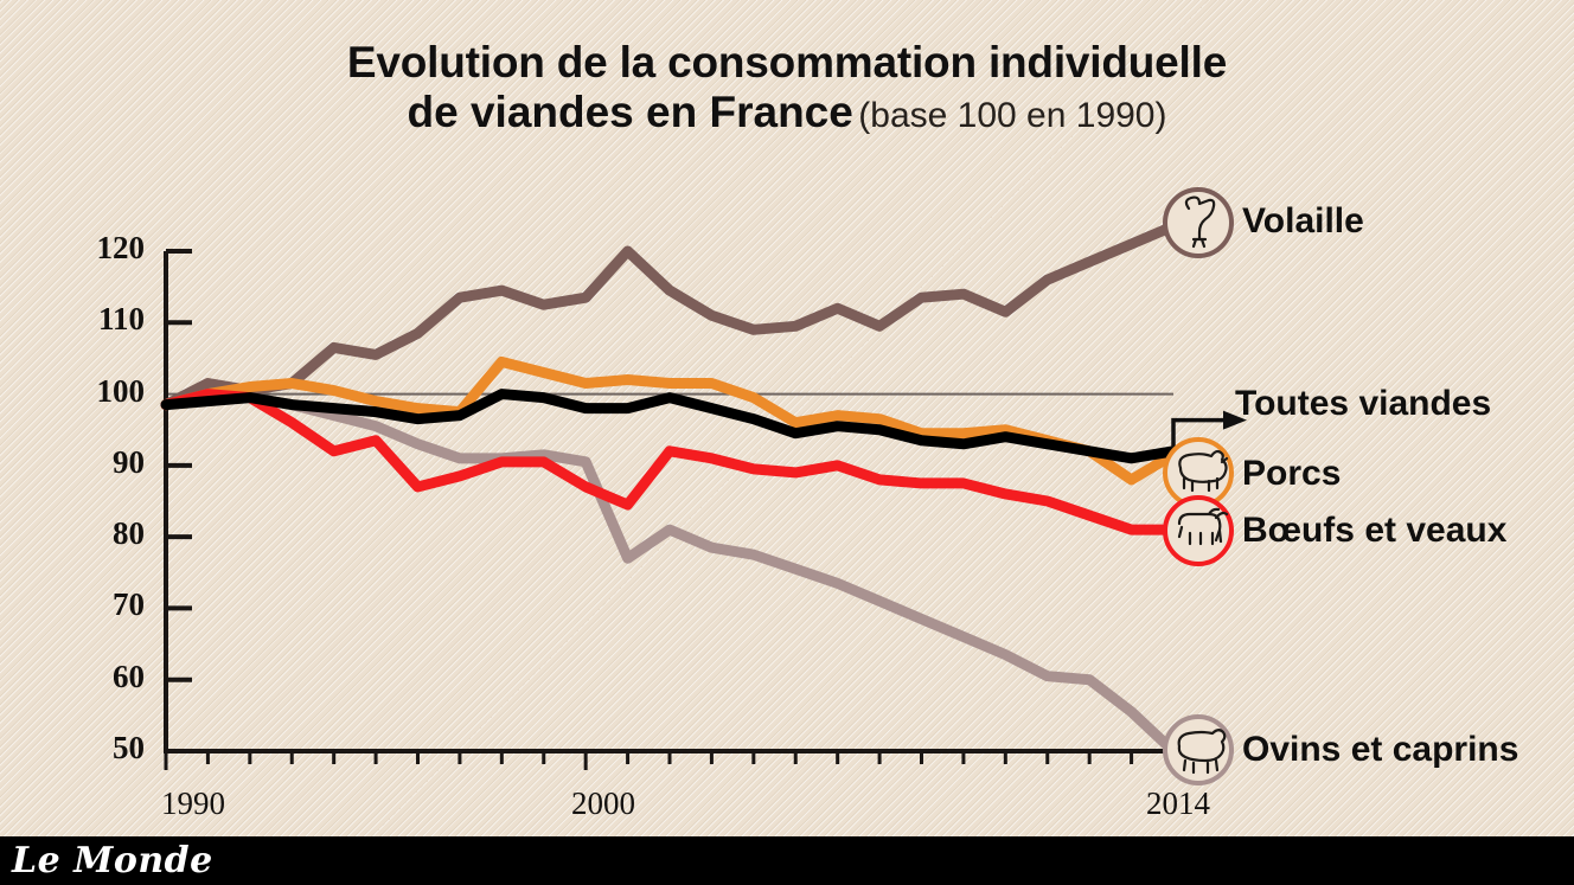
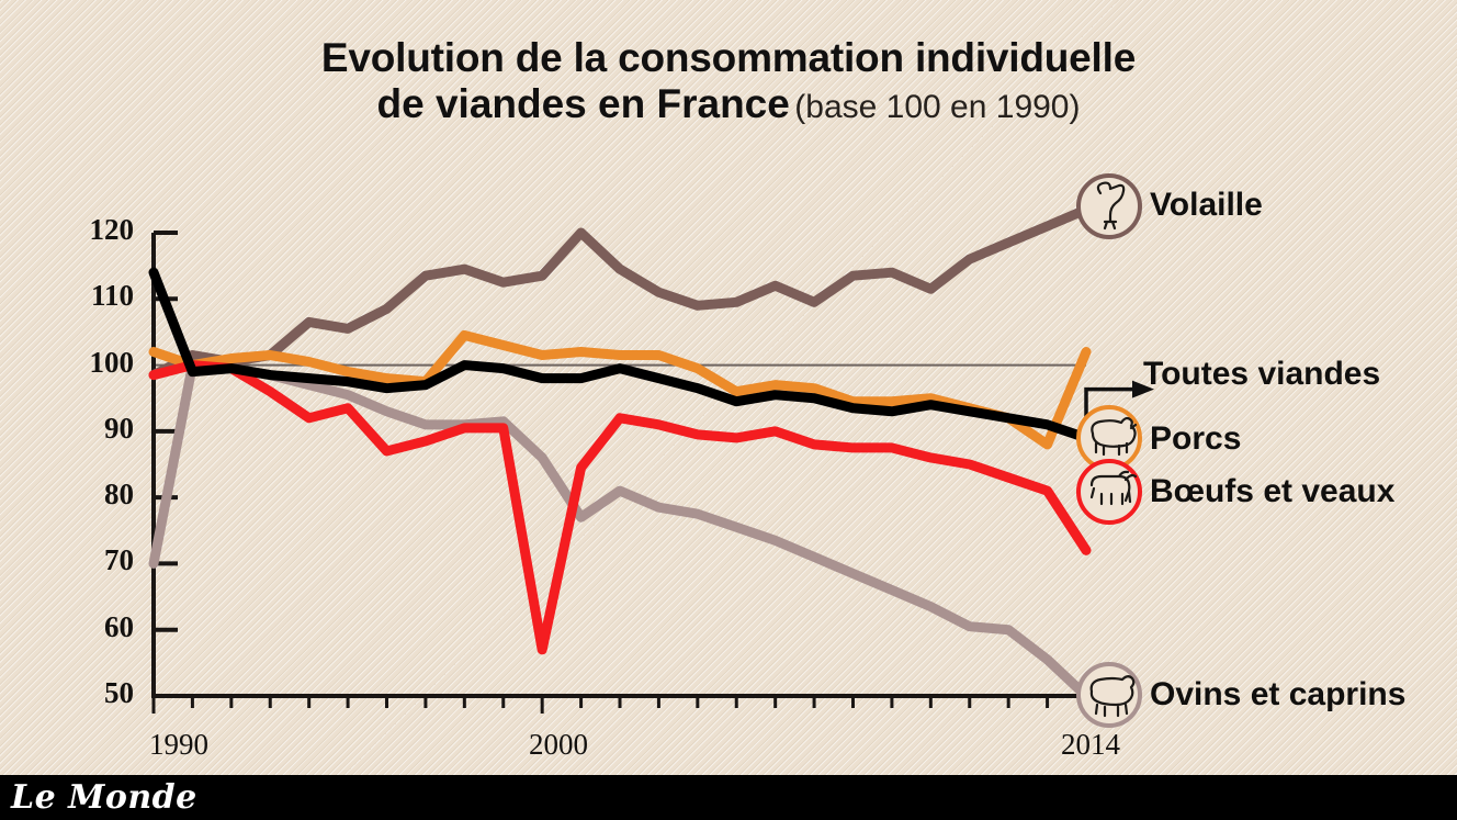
Toutes viandes/1990: 98 -> 114
Porcs/1990: 98 -> 102
Ovins et caprins/1990: 98 -> 70
Bœufs et veaux/2000: 87 -> 57
Ovins et caprins/2000: 90 -> 86
Toutes viandes/2014: 92 -> 89
Porcs/2014: 92 -> 102
Bœufs et veaux/2014: 81 -> 72
